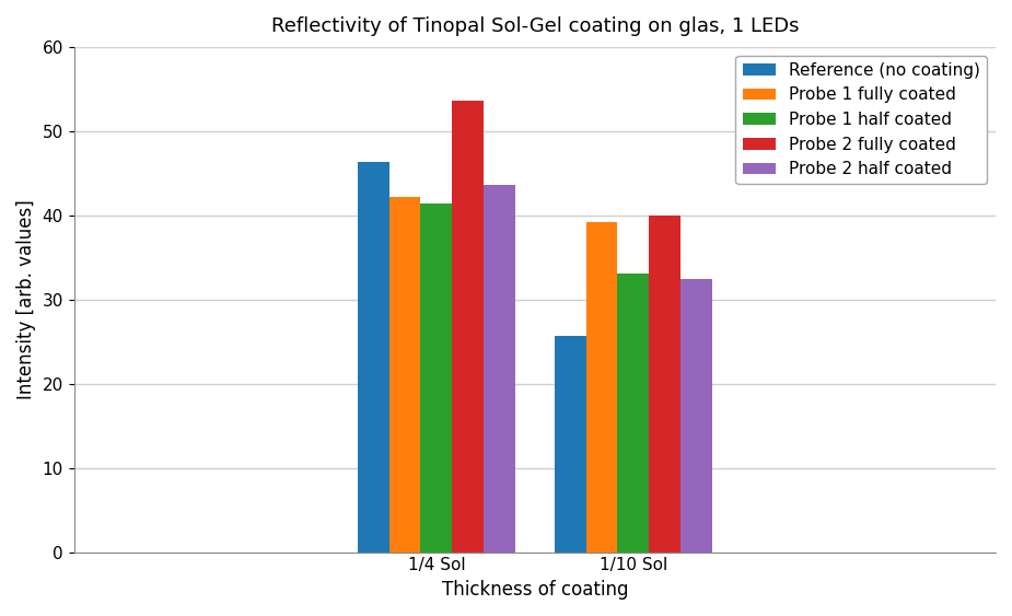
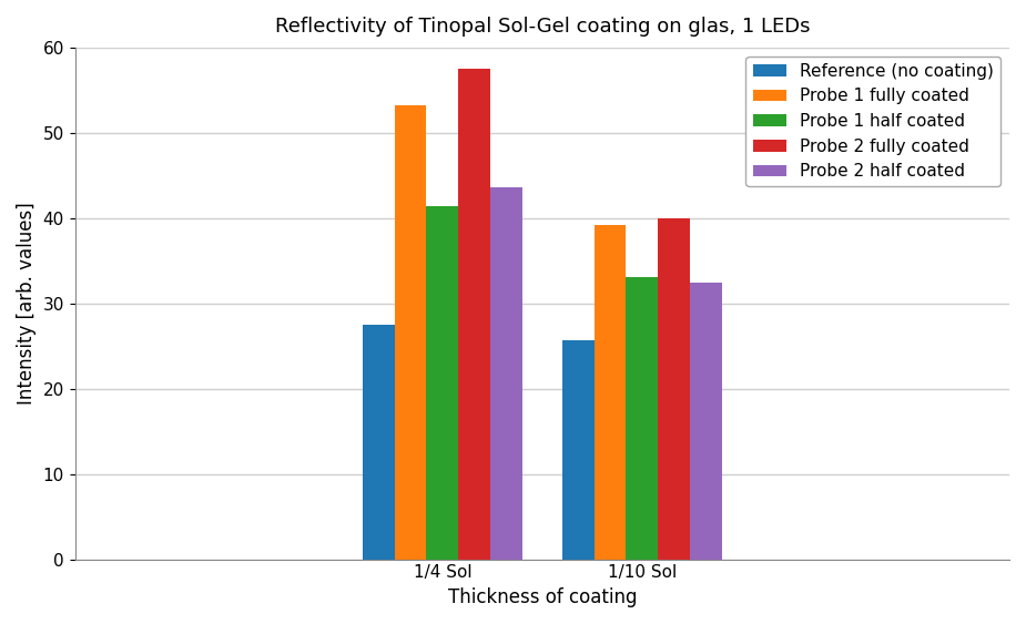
Reference (no coating)/1/4 Sol: 46.4 -> 27.5
Probe 1 fully coated/1/4 Sol: 42.2 -> 53.2
Probe 2 fully coated/1/4 Sol: 53.6 -> 57.5
